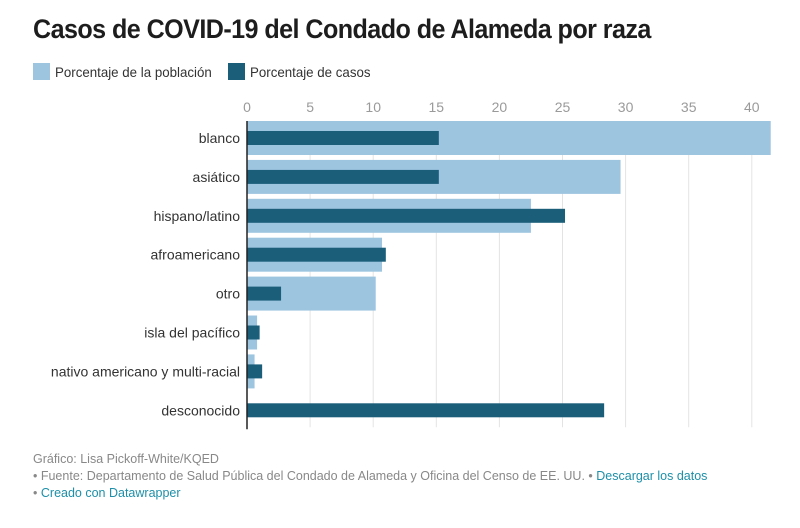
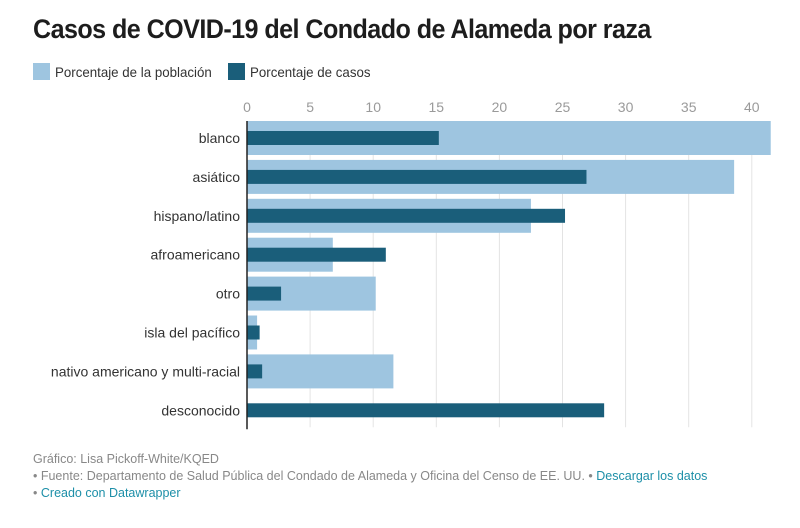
Porcentaje de la población/asiático: 29.6 -> 38.6
Porcentaje de casos/asiático: 15.2 -> 26.9
Porcentaje de la población/afroamericano: 10.7 -> 6.8
Porcentaje de la población/nativo americano y multi-racial: 0.6 -> 11.6
